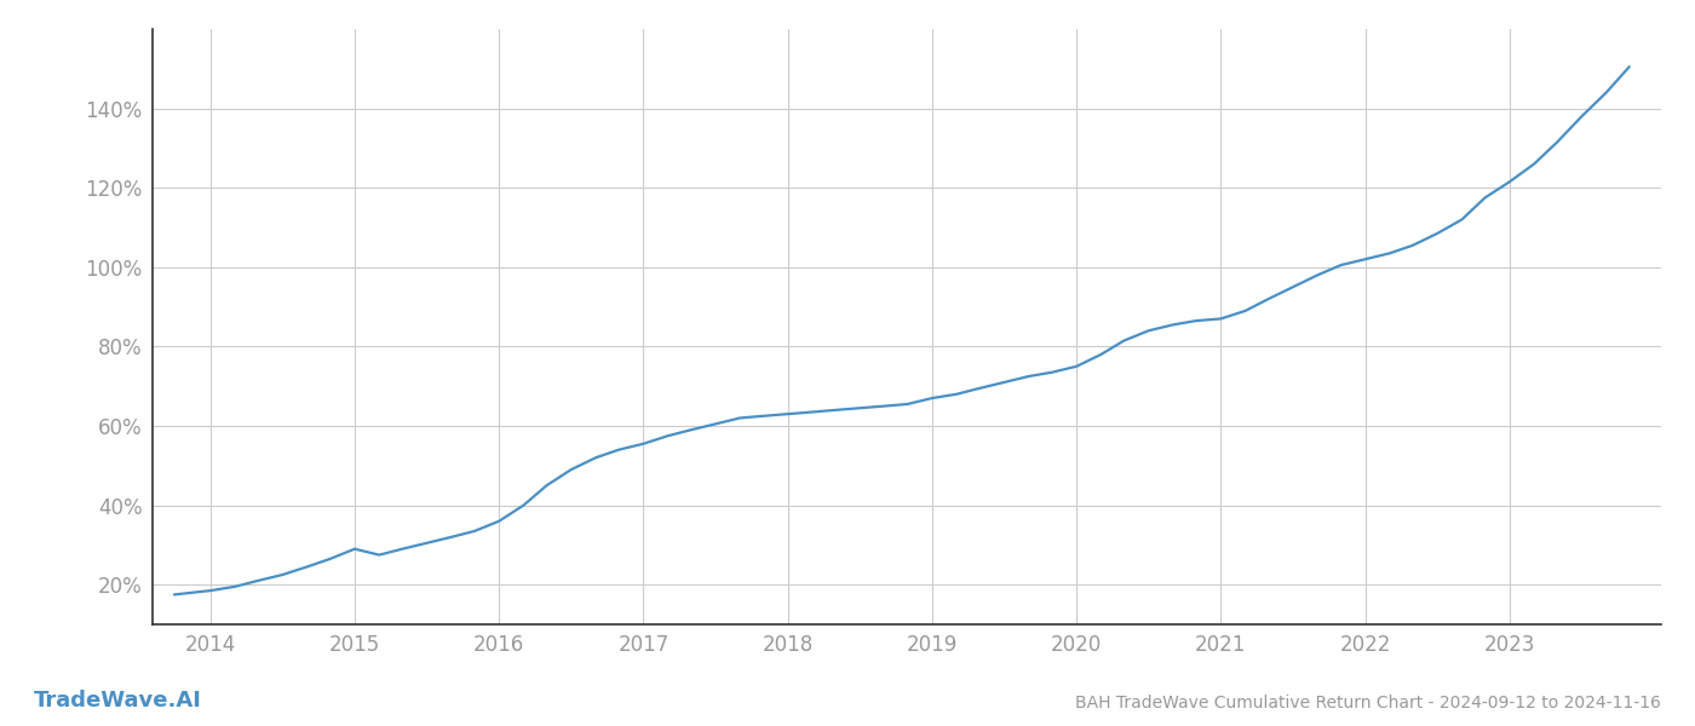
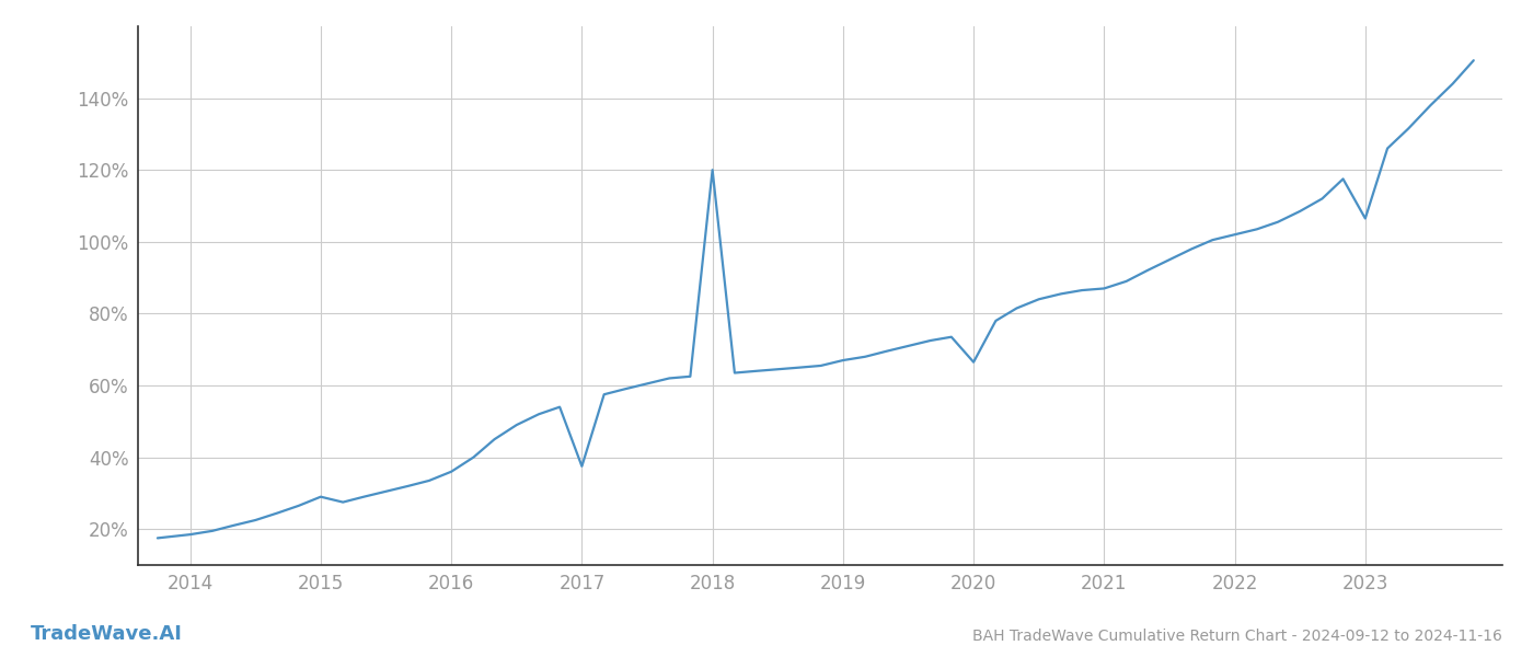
2017: 55.5% -> 37.5%
2018: 63.0% -> 120.0%
2020: 75.0% -> 66.5%
2023: 121.5% -> 106.5%
